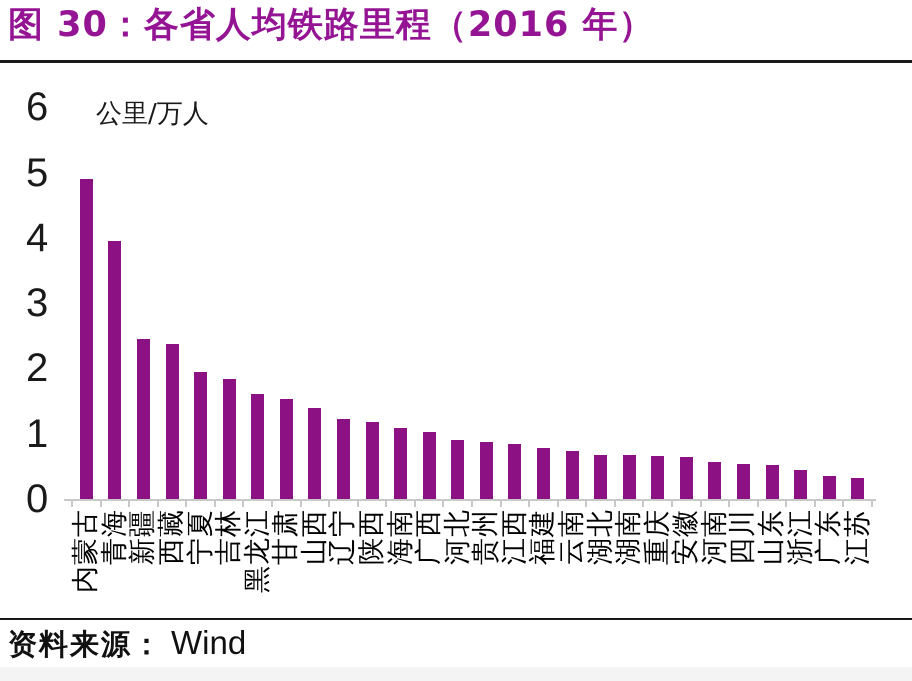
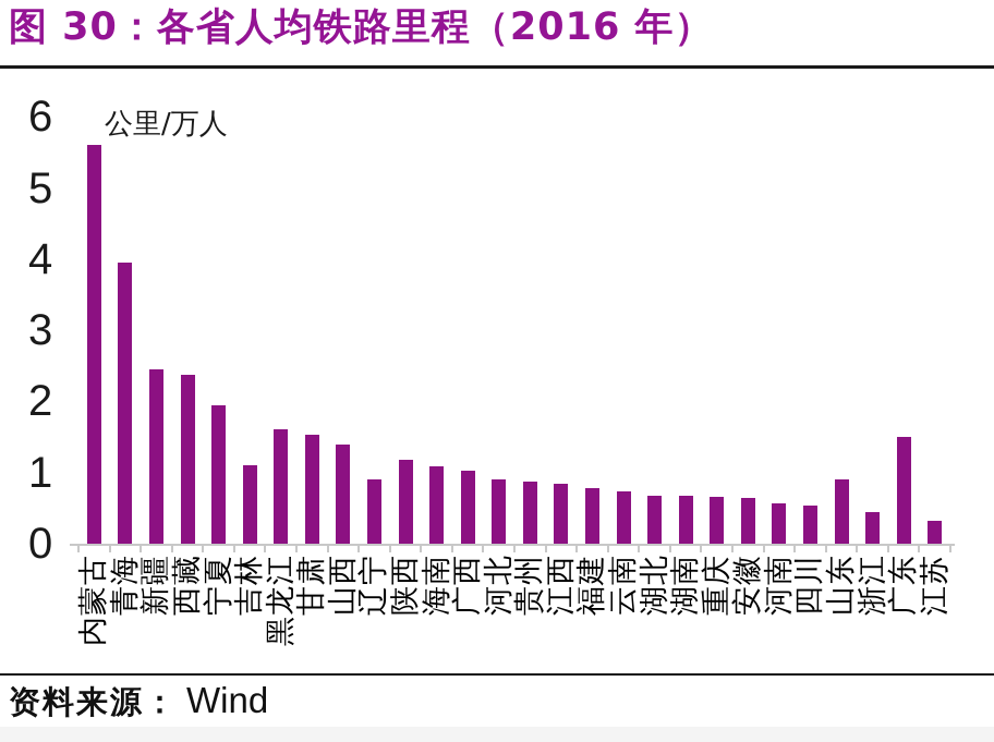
内蒙古: 4.9 -> 5.6
吉林: 1.8 -> 1.1
辽宁: 1.2 -> 0.9
山东: 0.5 -> 0.9
广东: 0.3 -> 1.5
